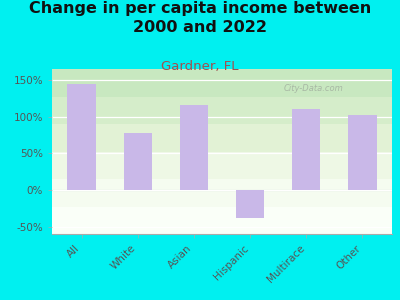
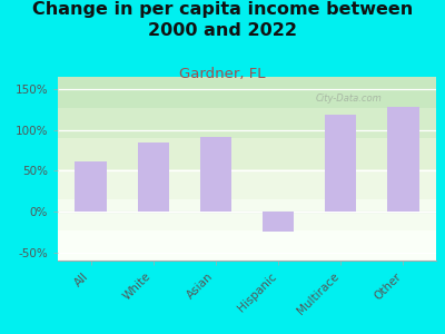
All: 144% -> 62%
White: 78% -> 85%
Asian: 116% -> 92%
Hispanic: -38% -> -25%
Multirace: 110% -> 118%
Other: 102% -> 128%
